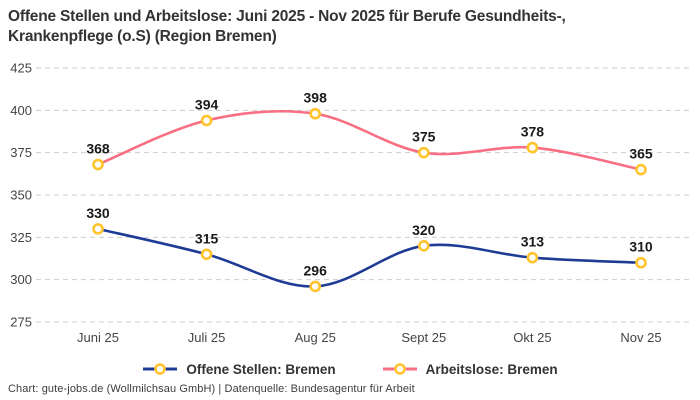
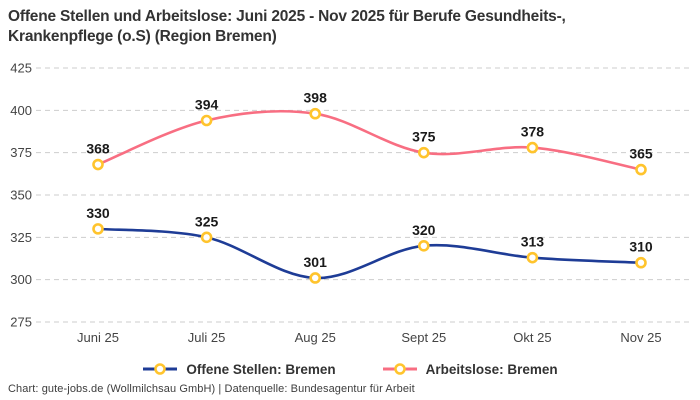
Offene Stellen: Bremen/Juli 25: 315 -> 325
Offene Stellen: Bremen/Aug 25: 296 -> 301
